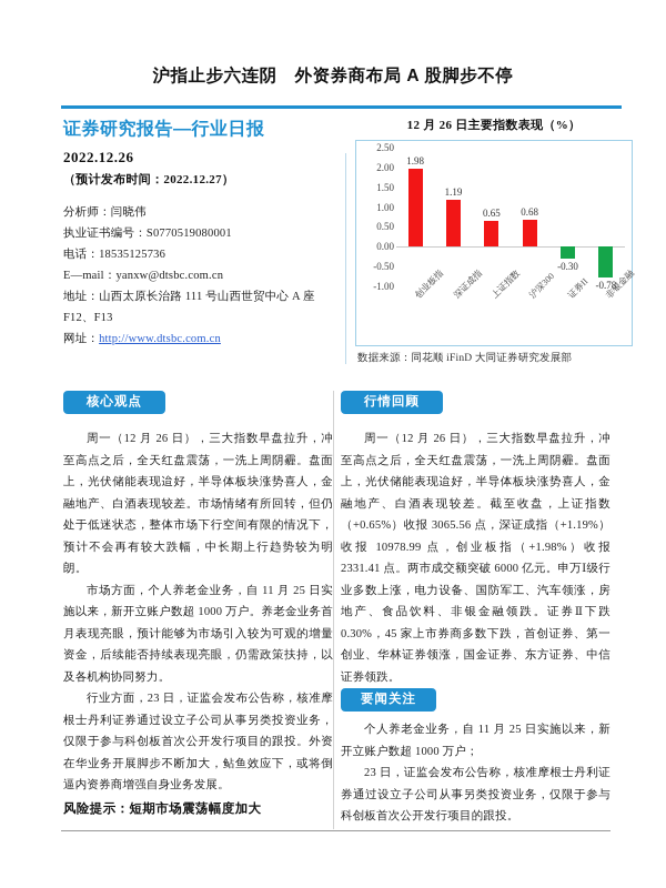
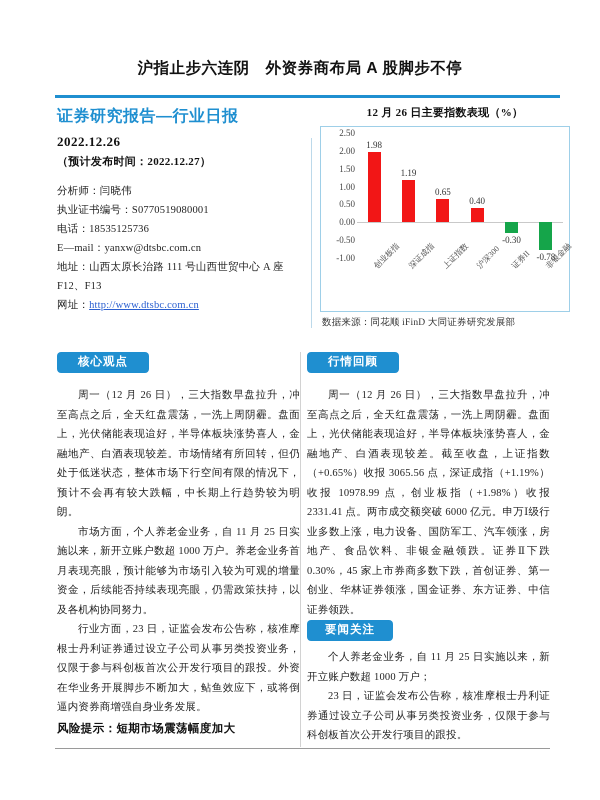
沪深300: 0.68 -> 0.40
